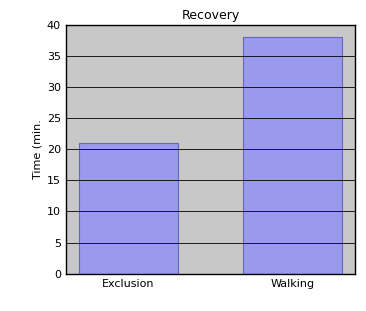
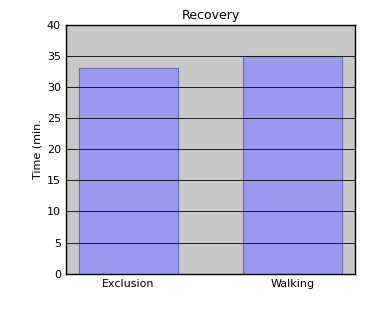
Exclusion: 21 -> 33
Walking: 38 -> 35
